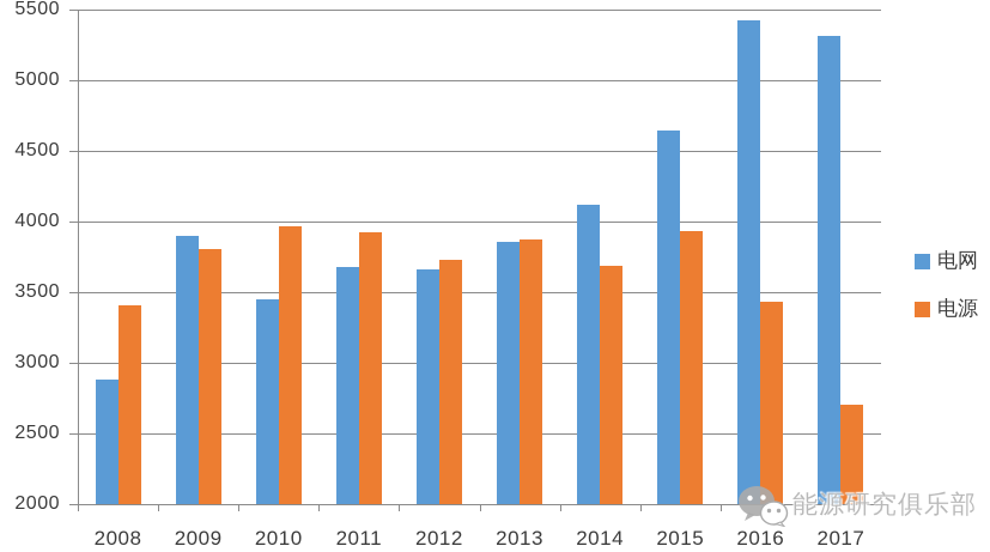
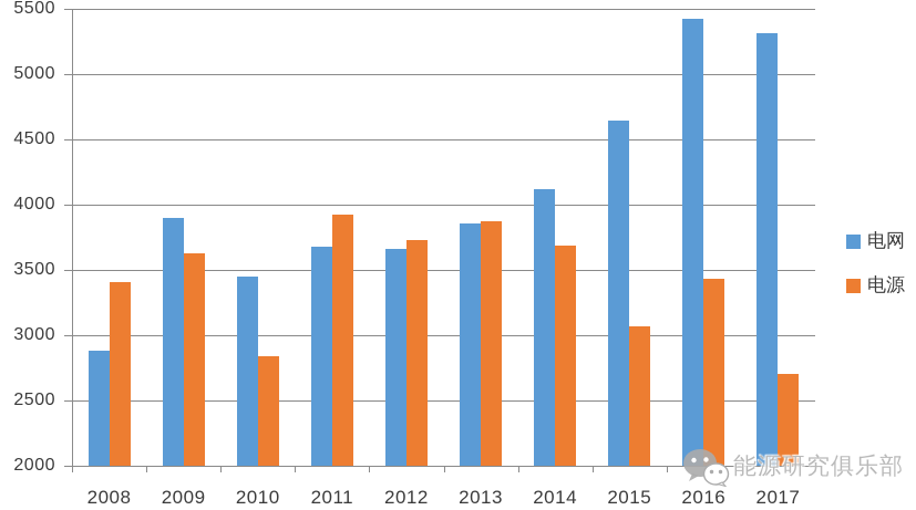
电源/2009: 3800 -> 3630
电源/2010: 3970 -> 2840
电源/2015: 3940 -> 3070
